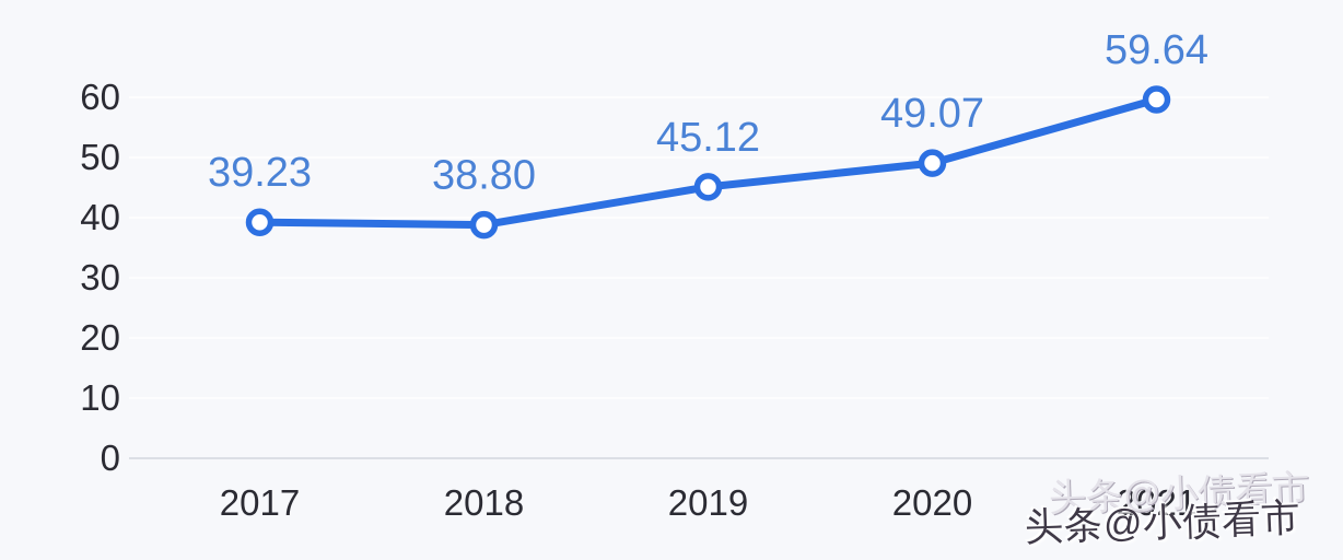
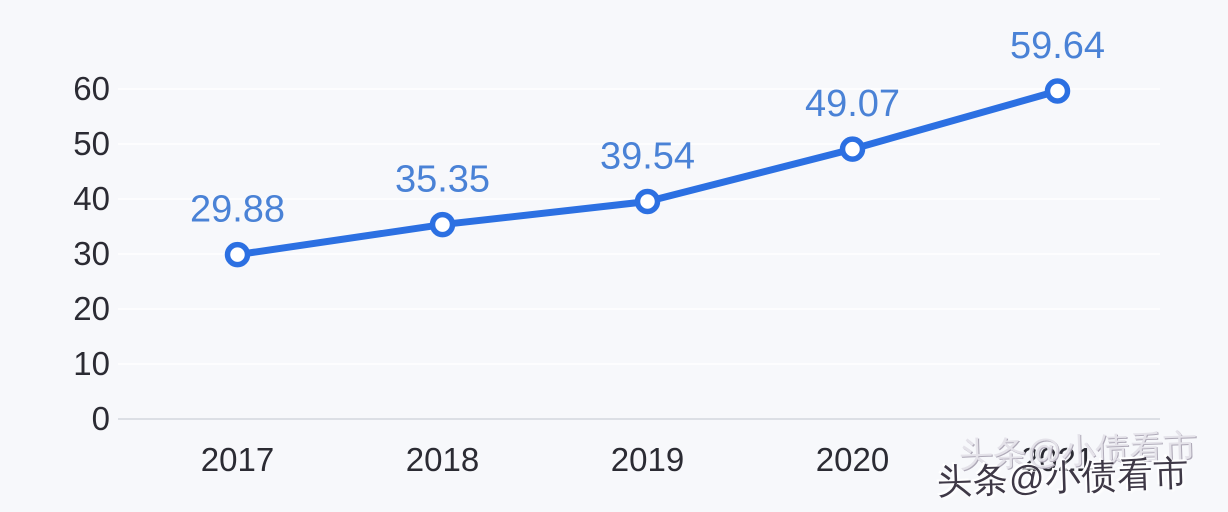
2017: 39.23 -> 29.88
2018: 38.80 -> 35.35
2019: 45.12 -> 39.54
